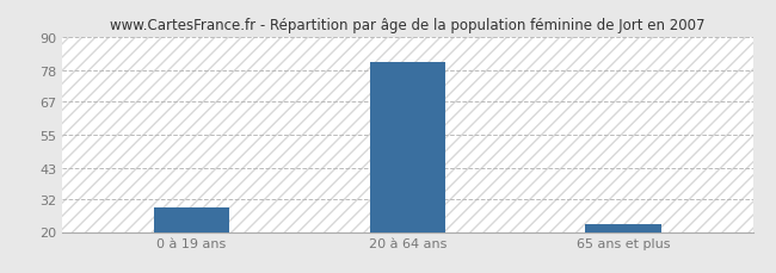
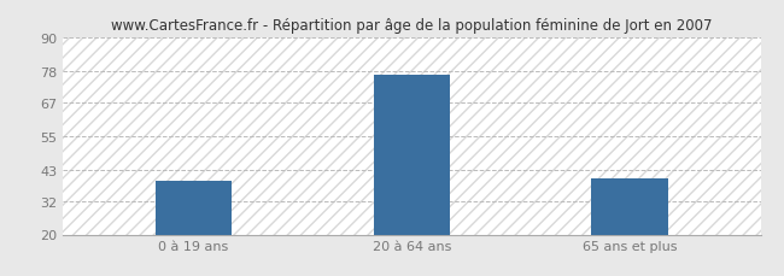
0 à 19 ans: 29 -> 39
20 à 64 ans: 81 -> 77
65 ans et plus: 23 -> 40
